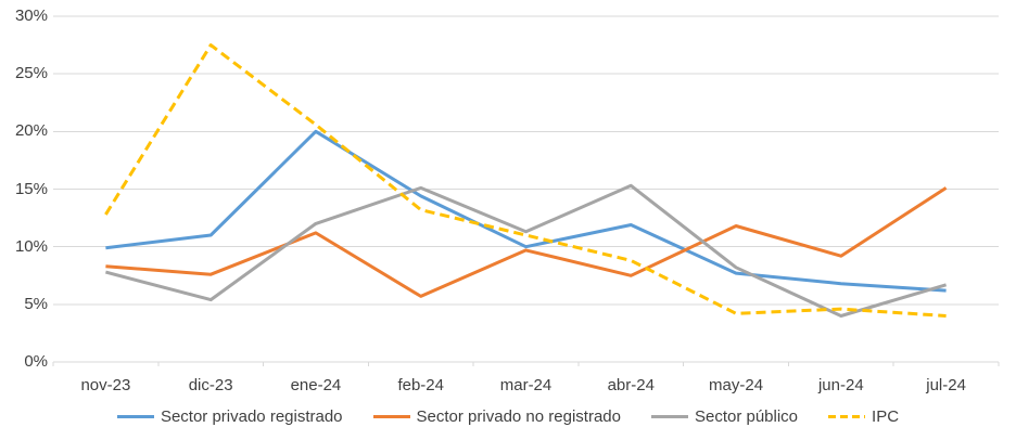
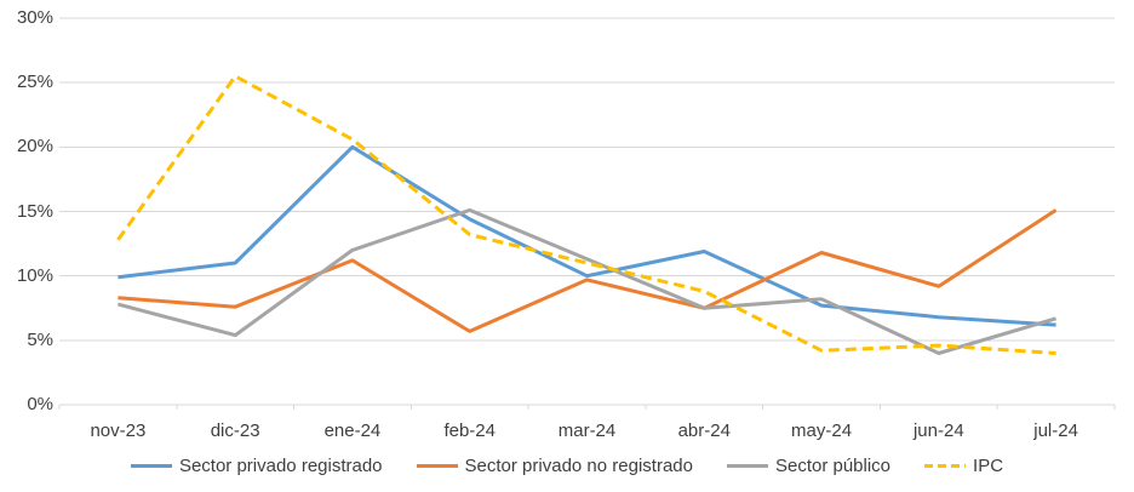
IPC/dic-23: 27.5% -> 25.5%
Sector público/abr-24: 15.3% -> 7.5%
